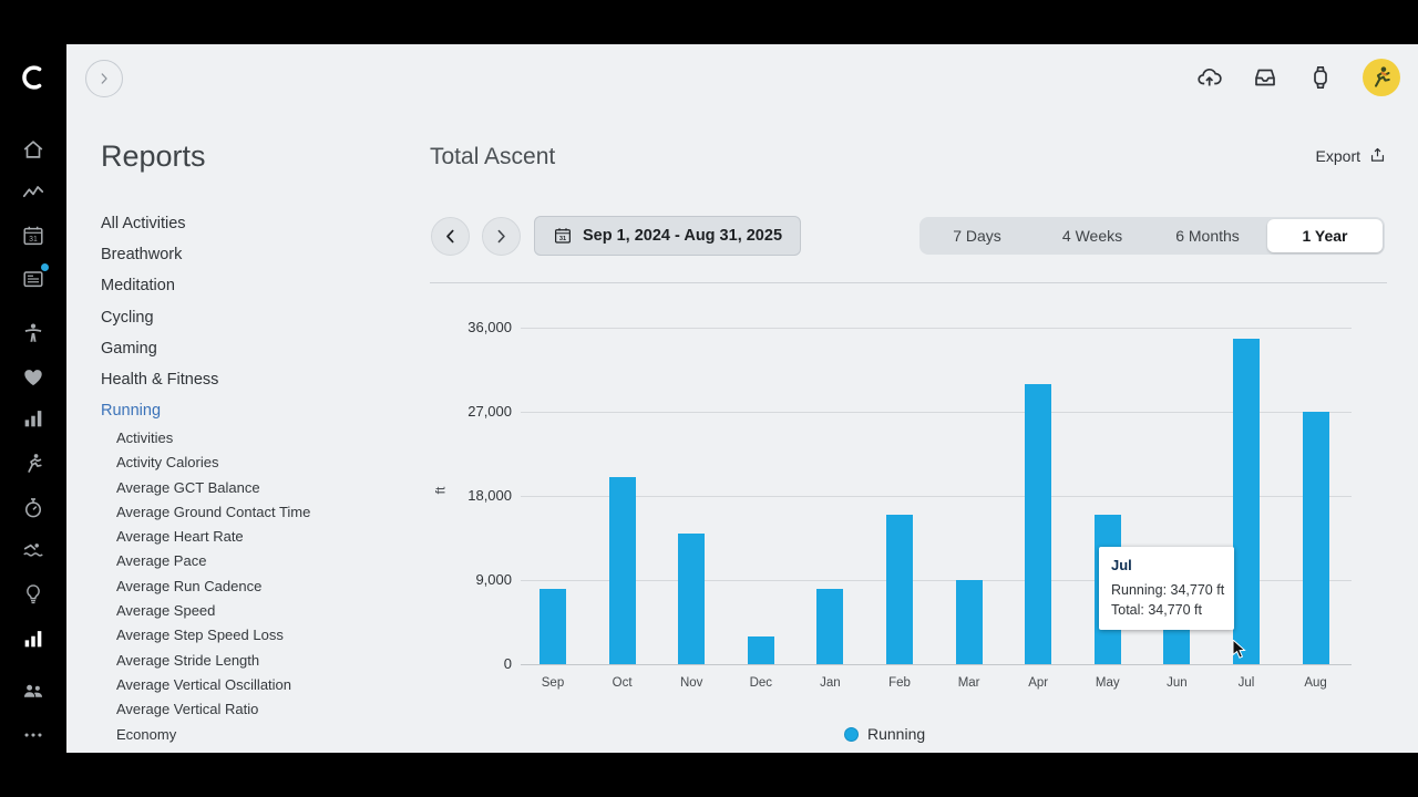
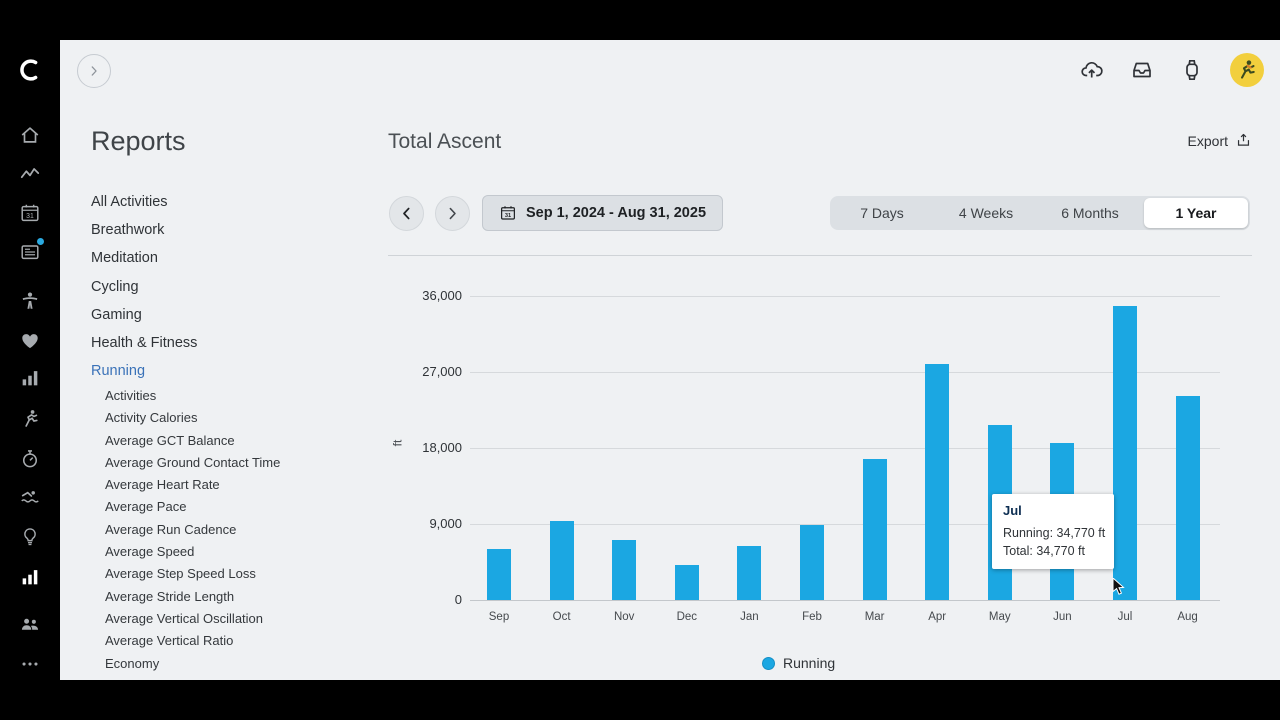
Sep: 8000 -> 6000
Oct: 20000 -> 9000
Nov: 14000 -> 7000
Dec: 3000 -> 4000
Jan: 8000 -> 6000
Feb: 16000 -> 9000
Mar: 9000 -> 17000
Apr: 30000 -> 28000
May: 16000 -> 21000
Jun: 12000 -> 19000
Aug: 27000 -> 24000
